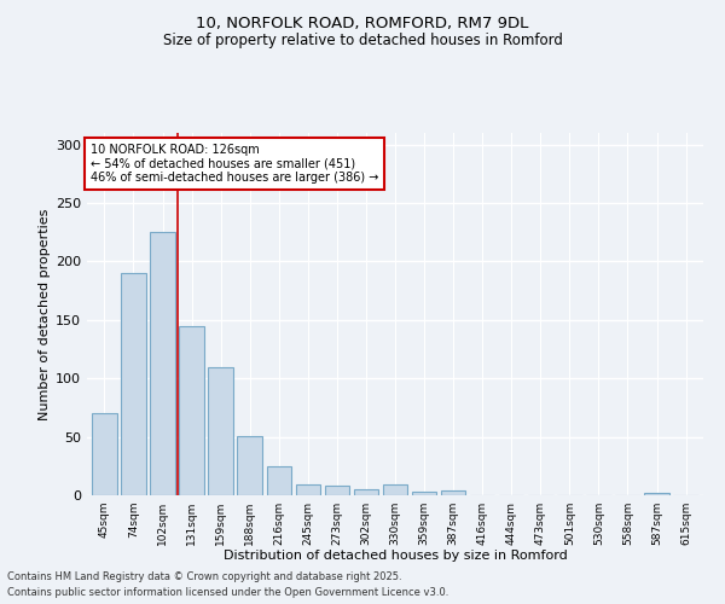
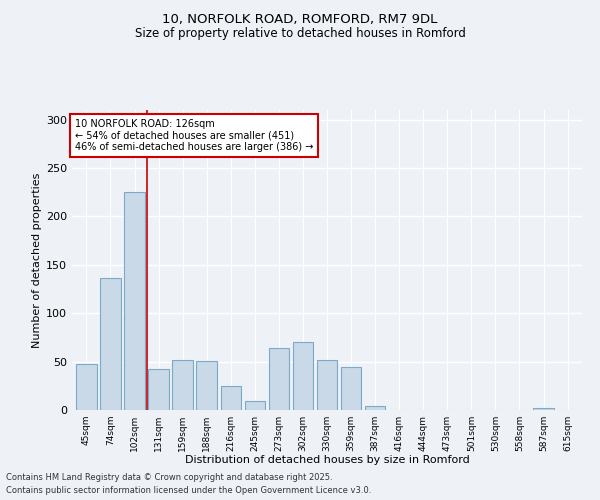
45sqm: 70 -> 48
74sqm: 190 -> 136
131sqm: 145 -> 42
159sqm: 110 -> 52
273sqm: 8 -> 64
302sqm: 5 -> 70
330sqm: 9 -> 52
359sqm: 3 -> 44
